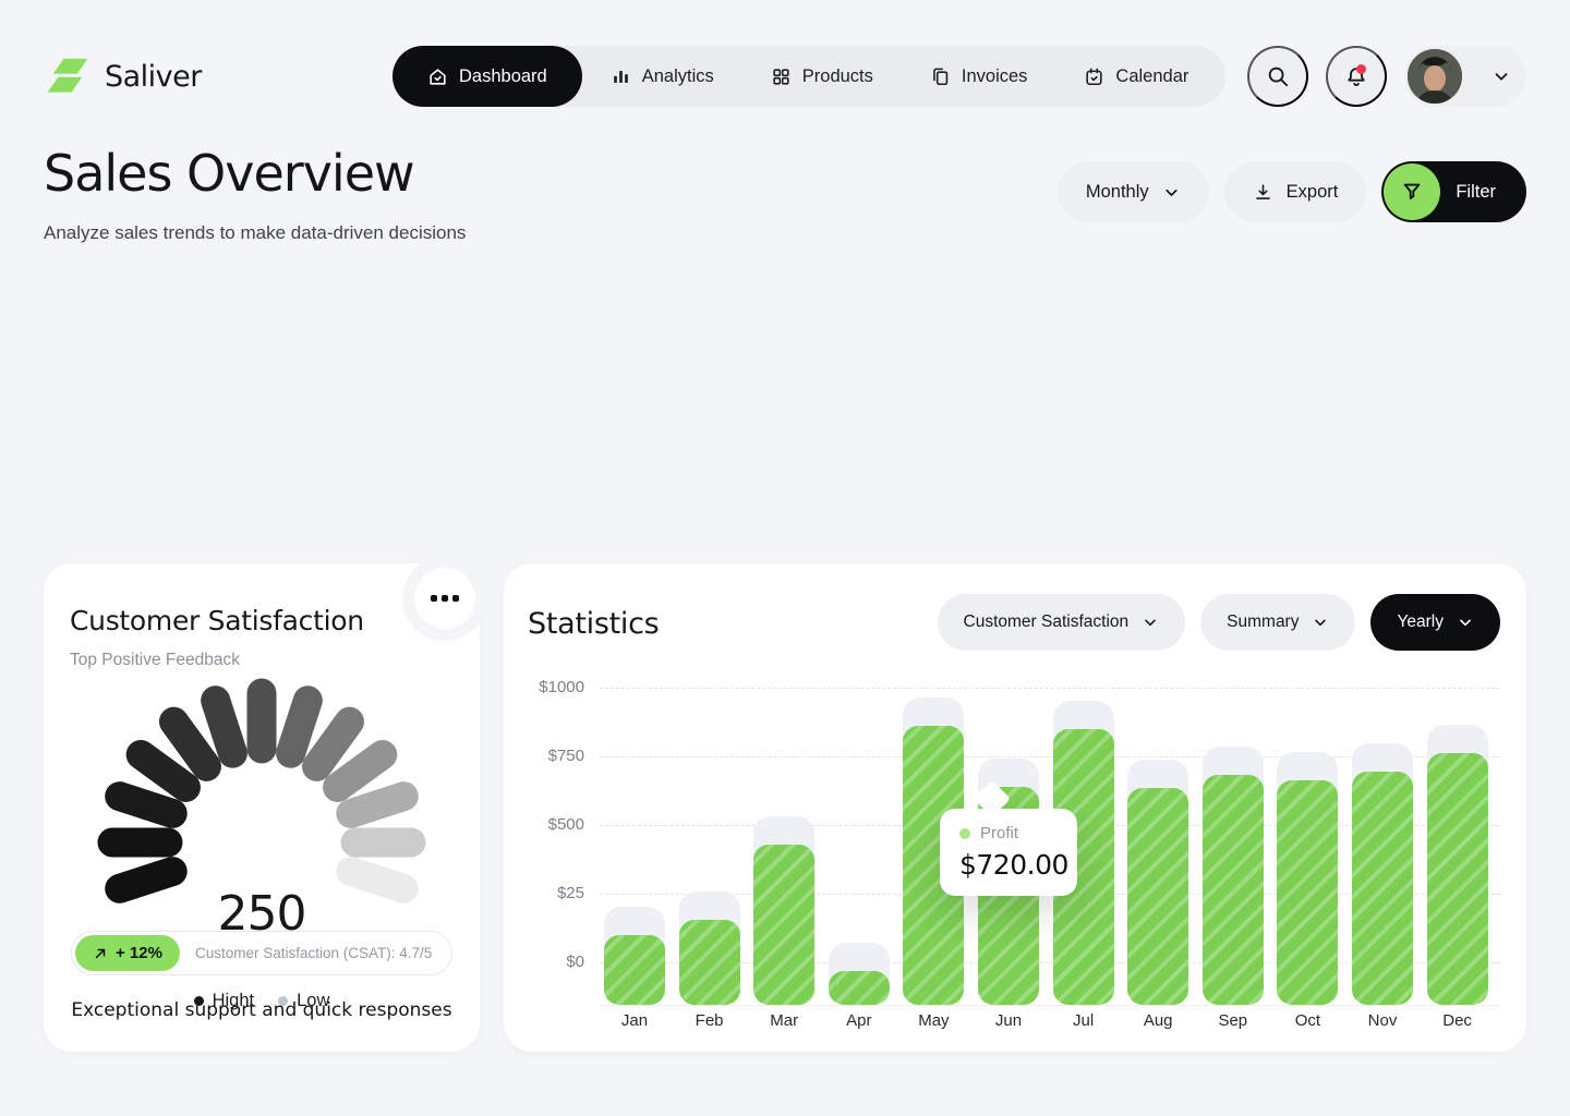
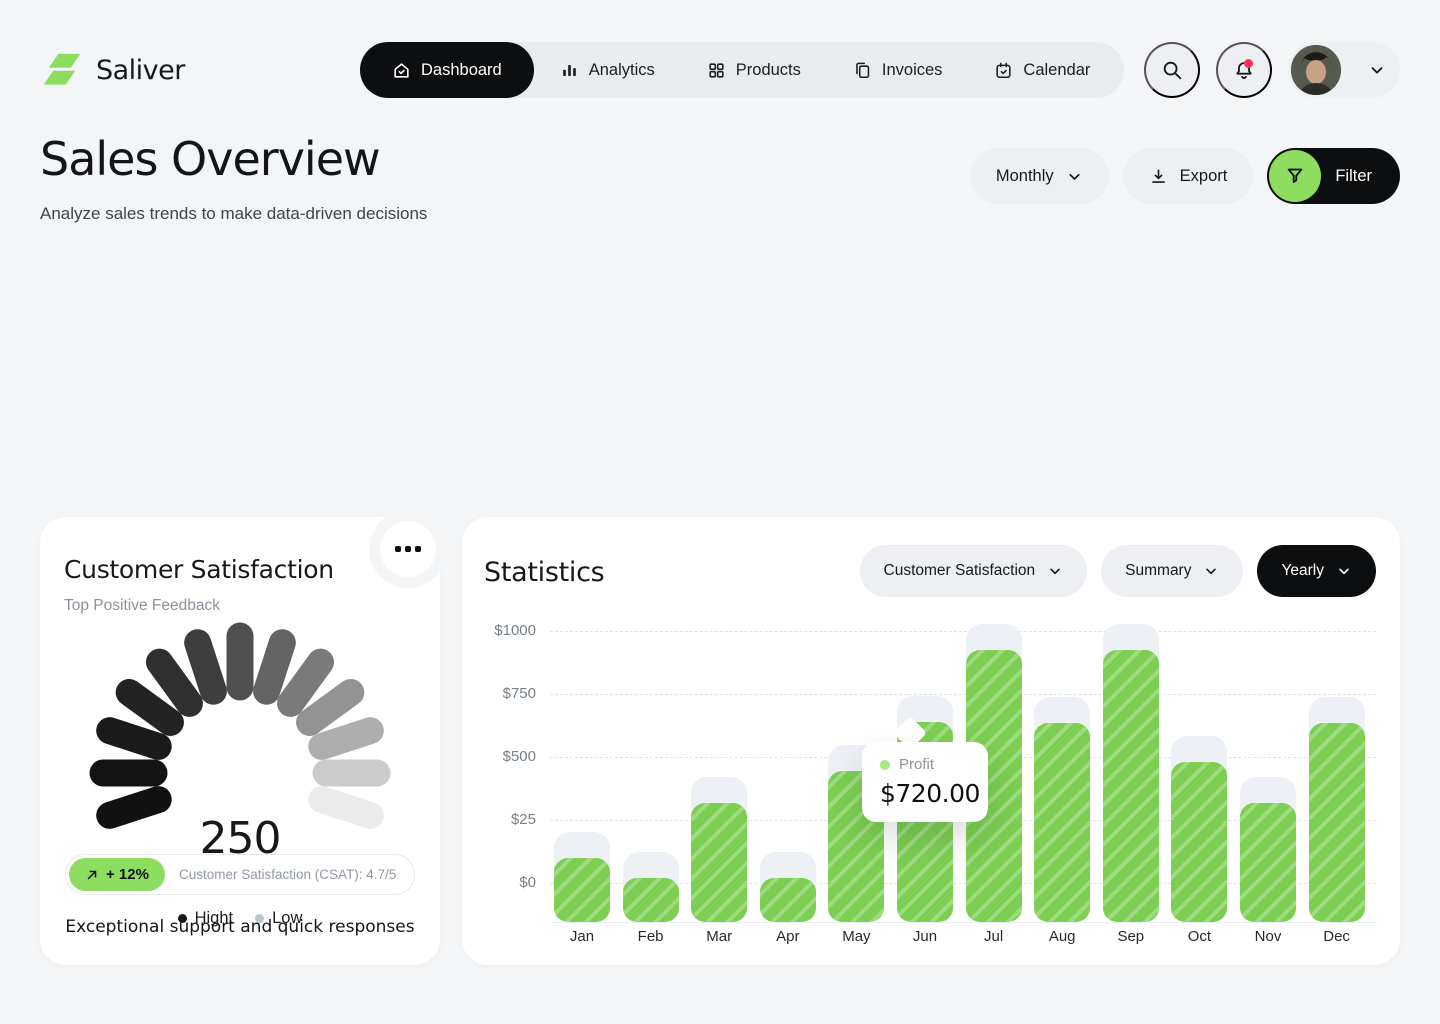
Feb: $280 -> $160
Mar: $530 -> $430
Apr: $110 -> $160
May: $920 -> $540
Jul: $910 -> $980
Sep: $760 -> $980
Oct: $740 -> $580
Nov: $770 -> $430
Dec: $830 -> $720
